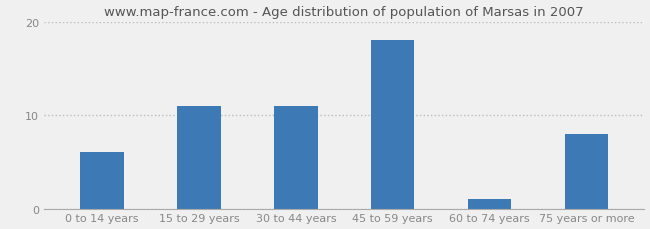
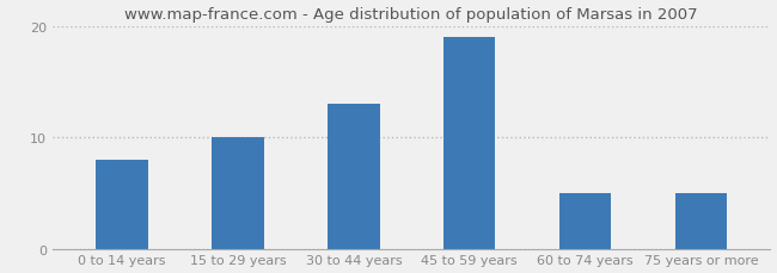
0 to 14 years: 6 -> 8
15 to 29 years: 11 -> 10
30 to 44 years: 11 -> 13
45 to 59 years: 18 -> 19
60 to 74 years: 1 -> 5
75 years or more: 8 -> 5
